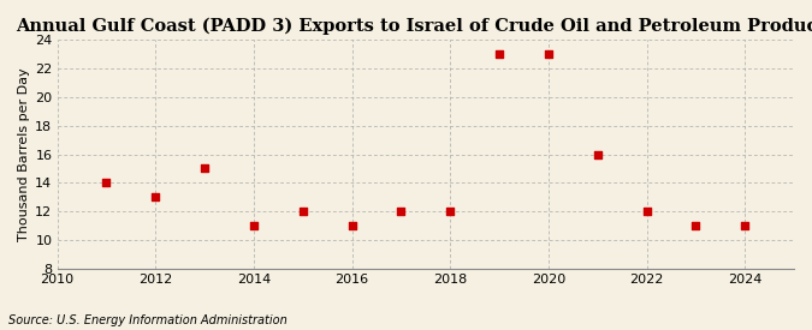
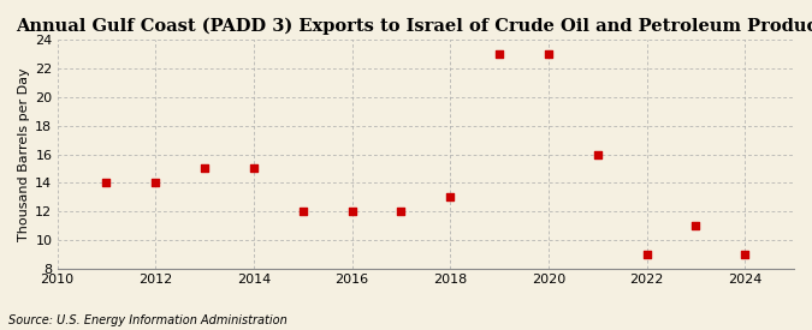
2012: 13 -> 14
2014: 11 -> 15
2016: 11 -> 12
2018: 12 -> 13
2022: 12 -> 9
2024: 11 -> 9
